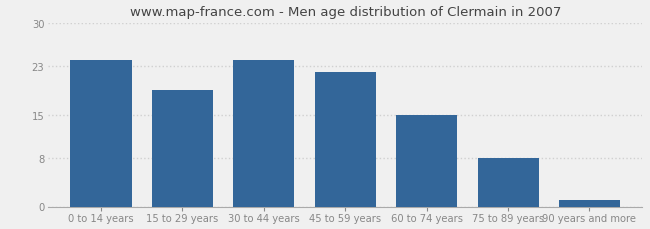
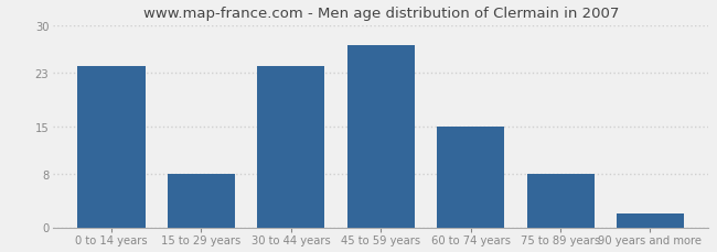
15 to 29 years: 19 -> 8
45 to 59 years: 22 -> 27
90 years and more: 1 -> 2
